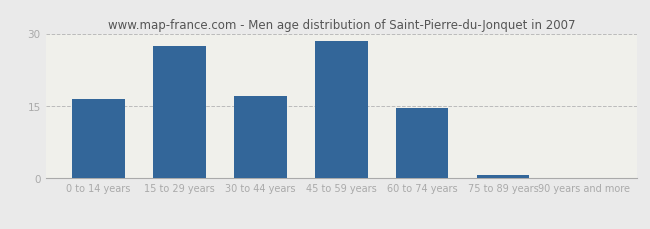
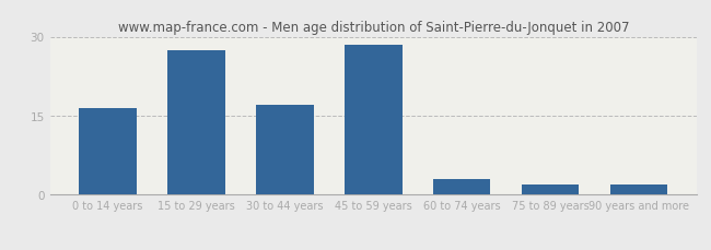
60 to 74 years: 14.5 -> 3.0
75 to 89 years: 0.8 -> 2.0
90 years and more: 0.1 -> 2.0
